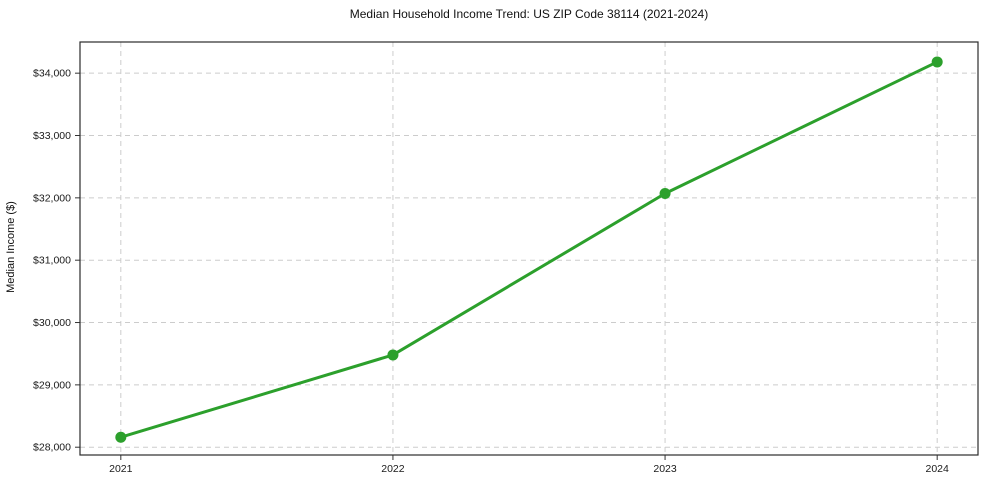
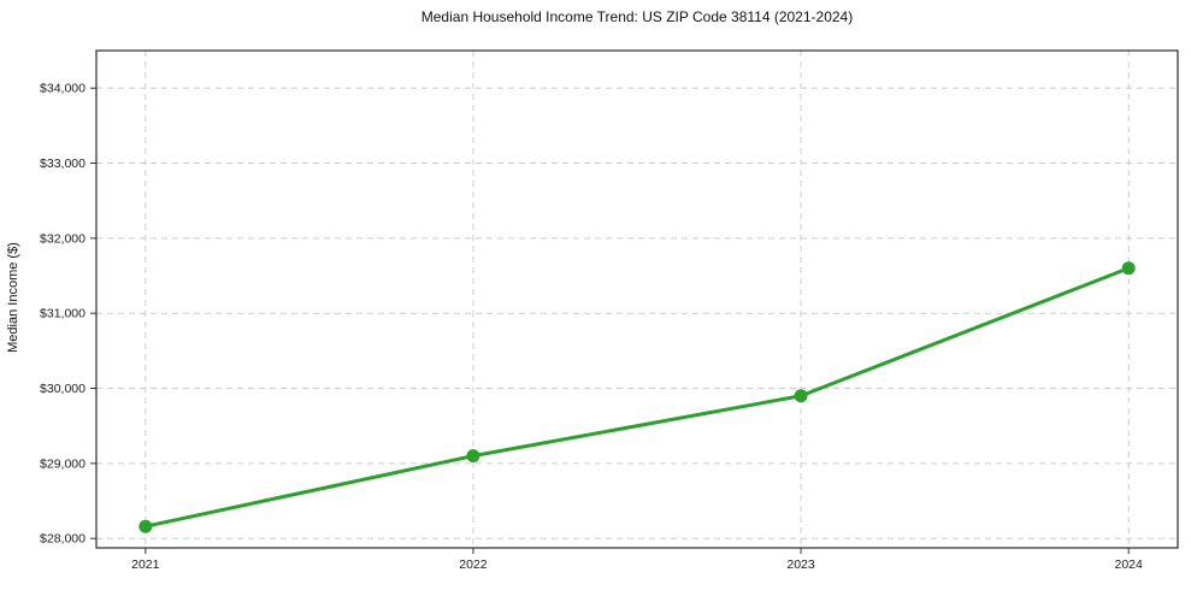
2022: $29500 -> $29100
2023: $32100 -> $29900
2024: $34200 -> $31600
